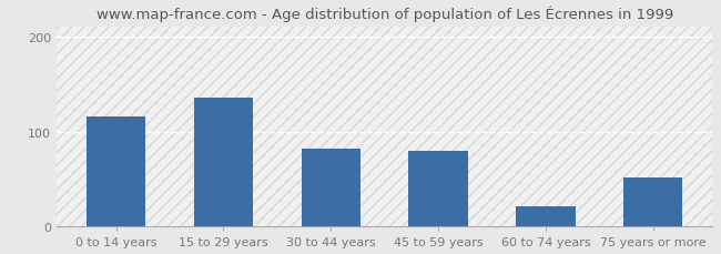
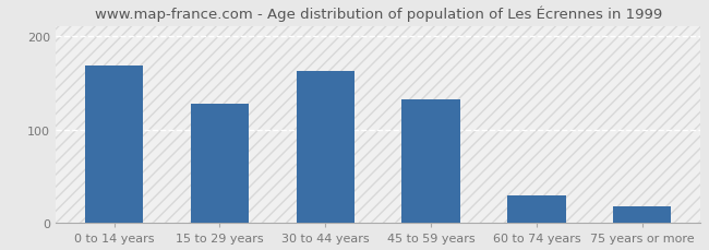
0 to 14 years: 116 -> 168
15 to 29 years: 136 -> 128
30 to 44 years: 82 -> 163
45 to 59 years: 80 -> 132
60 to 74 years: 22 -> 30
75 years or more: 52 -> 18
